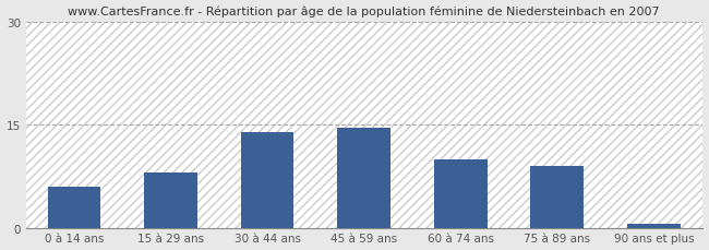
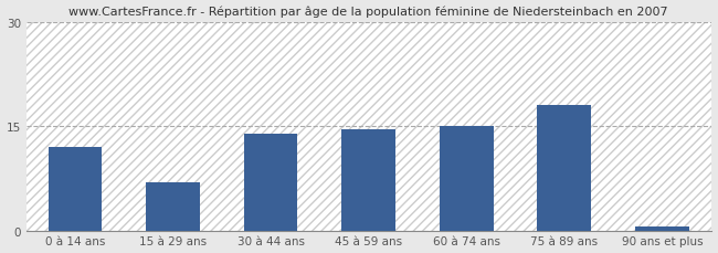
0 à 14 ans: 6.0 -> 12.0
15 à 29 ans: 8.0 -> 7.0
60 à 74 ans: 10.0 -> 15.0
75 à 89 ans: 9.0 -> 18.0
